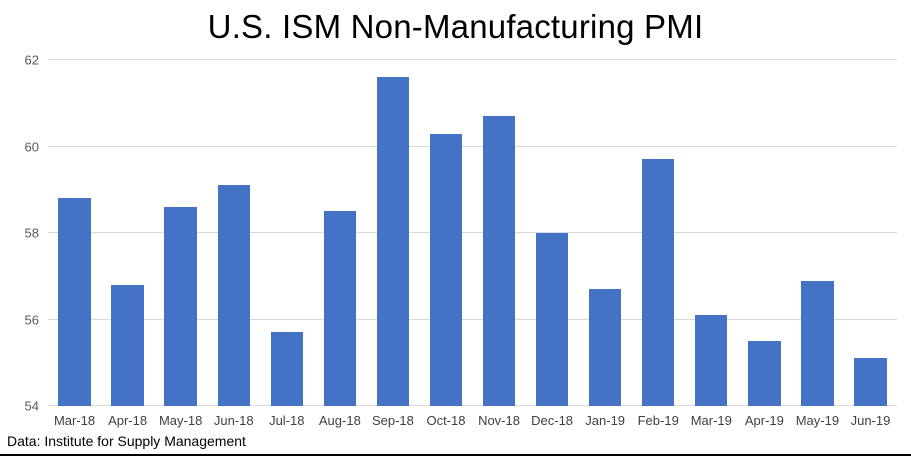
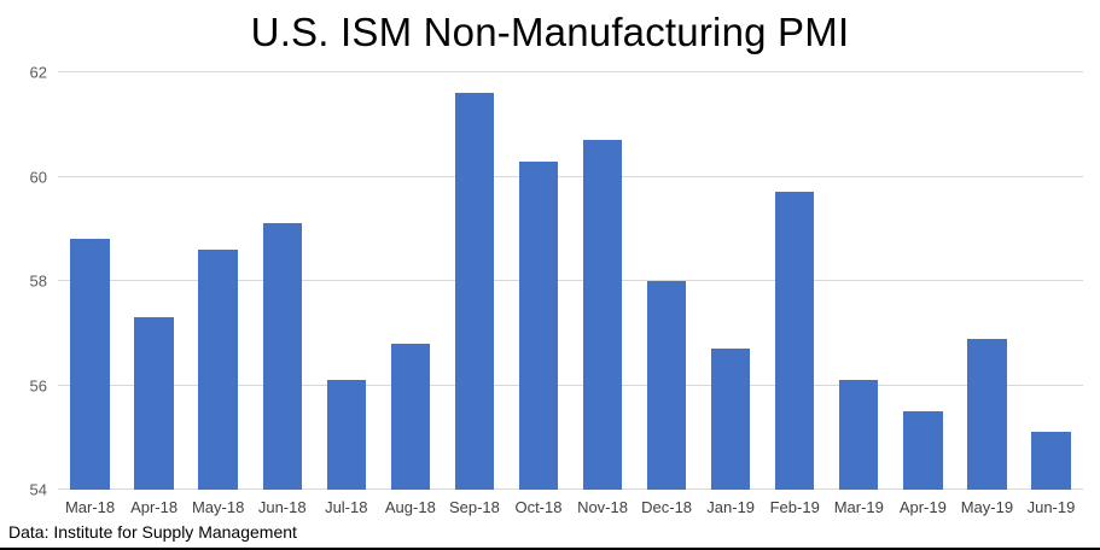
Apr-18: 56.8 -> 57.3
Jul-18: 55.7 -> 56.1
Aug-18: 58.5 -> 56.8
